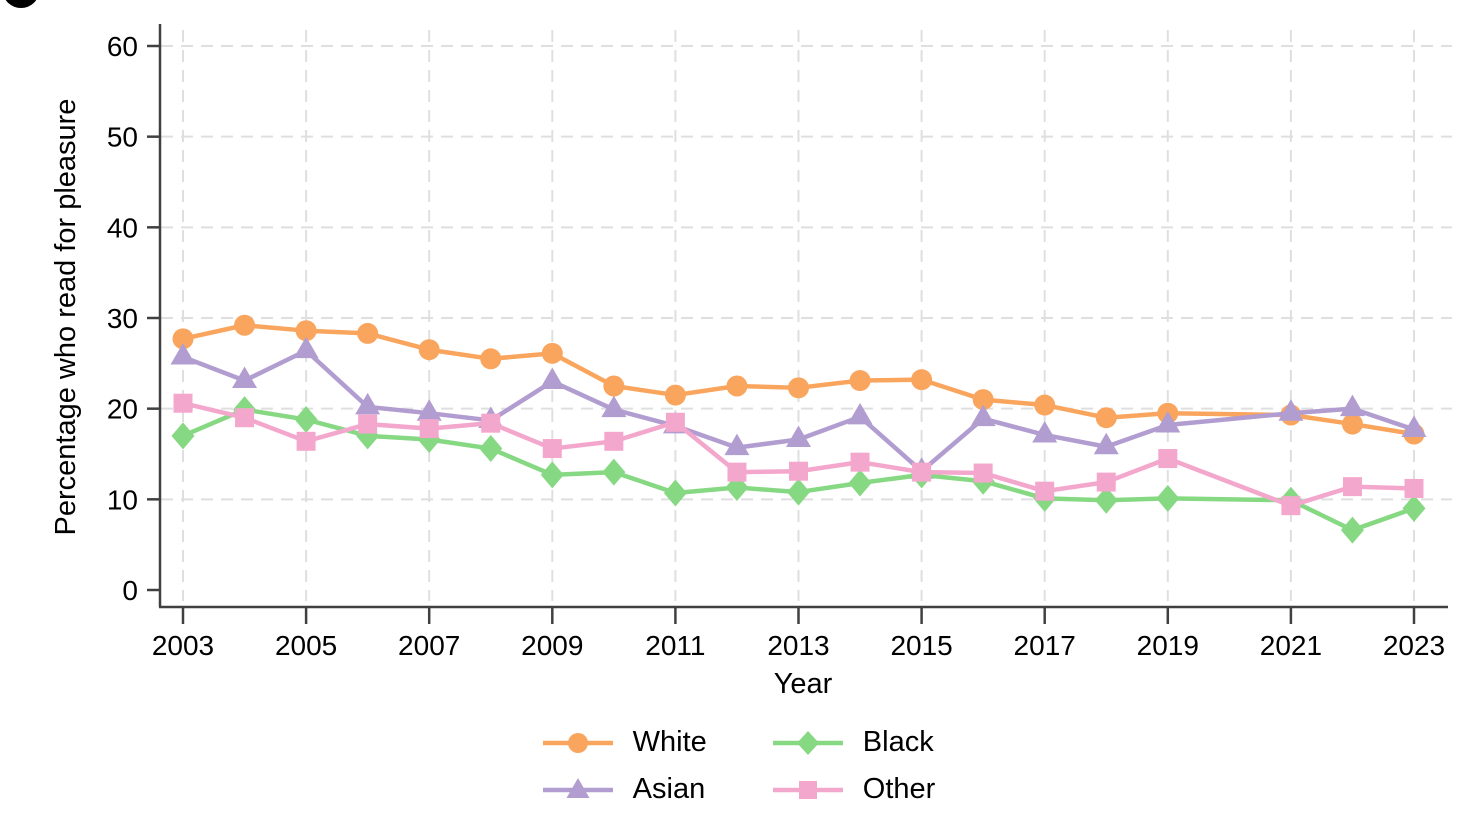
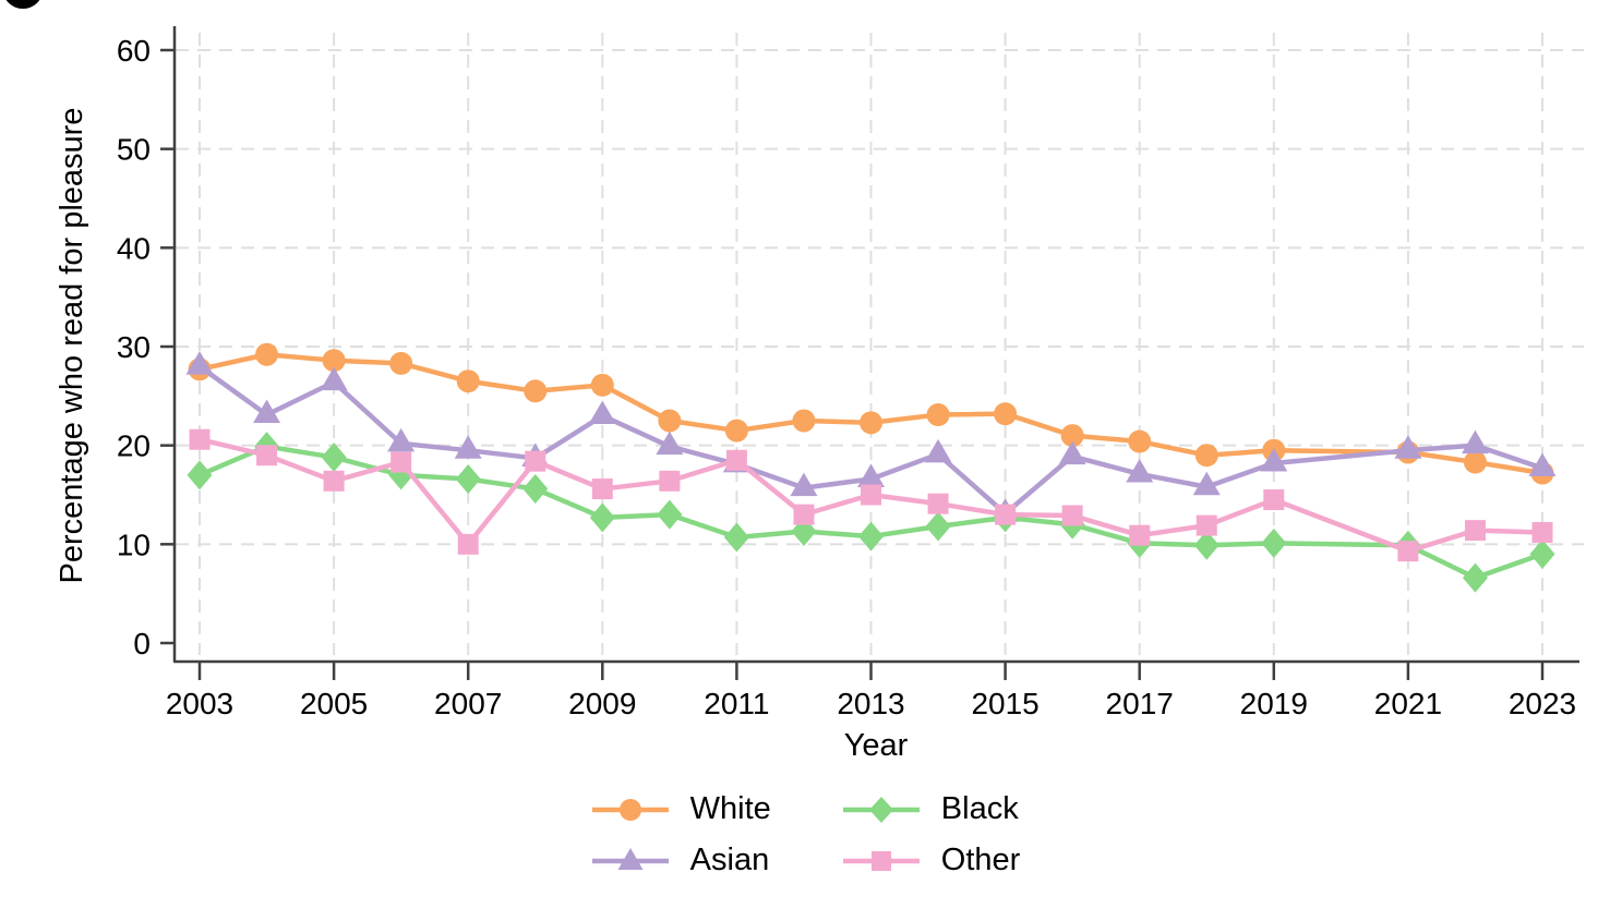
Asian/2003: 26 -> 28
Other/2007: 18 -> 10
Other/2013: 13 -> 15
